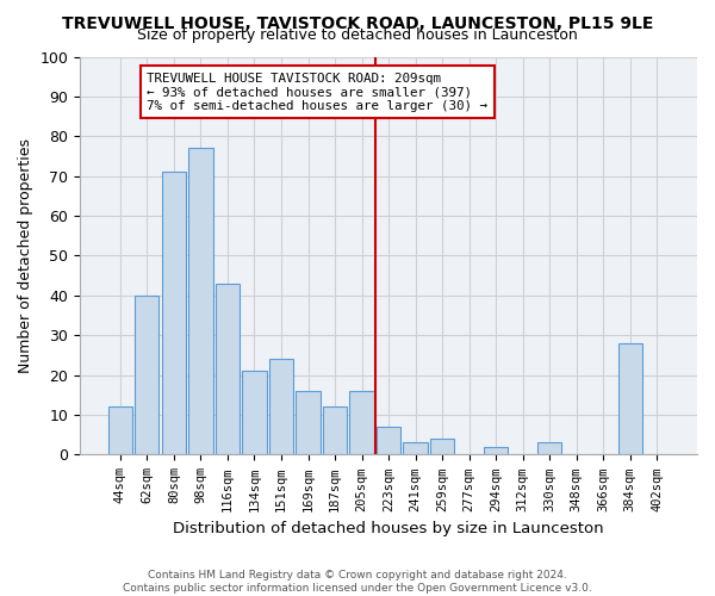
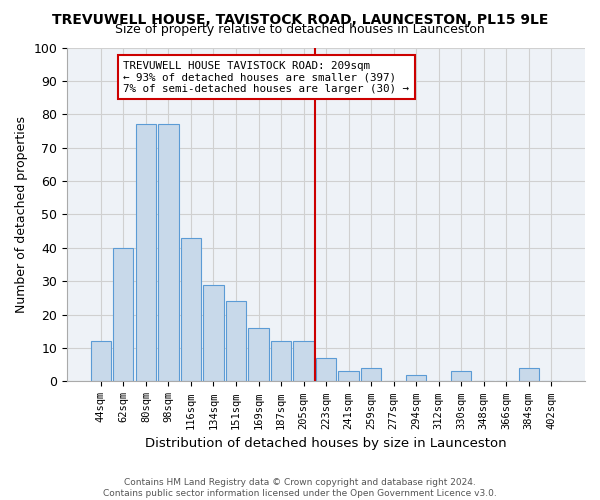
80sqm: 71 -> 77
134sqm: 21 -> 29
205sqm: 16 -> 12
384sqm: 28 -> 4
